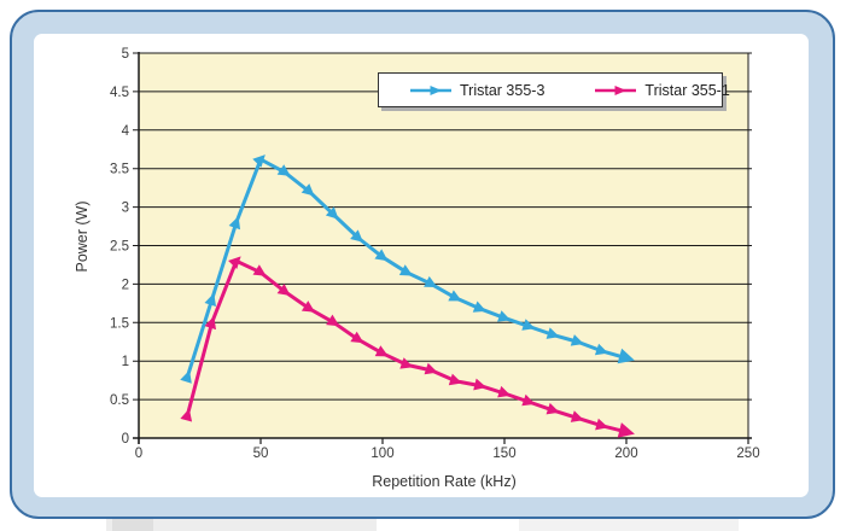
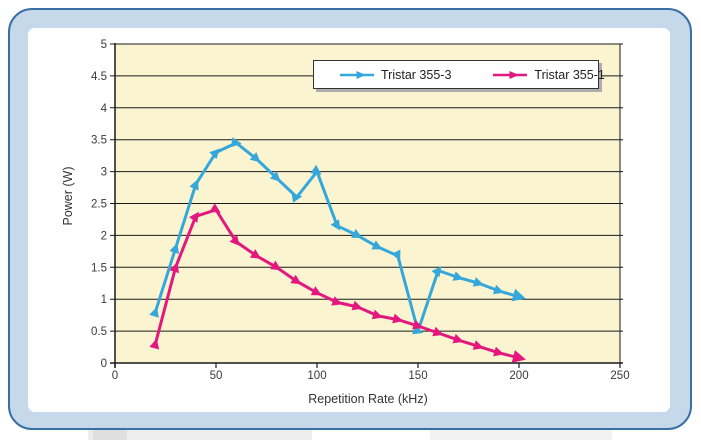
Tristar 355-3/50: 3.6 -> 3.3
Tristar 355-1/50: 2.1 -> 2.4
Tristar 355-3/100: 2.4 -> 3.0
Tristar 355-3/150: 1.6 -> 0.5
